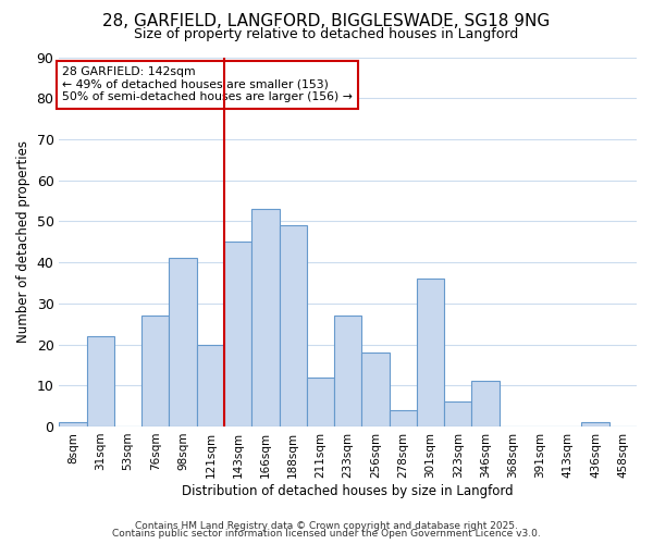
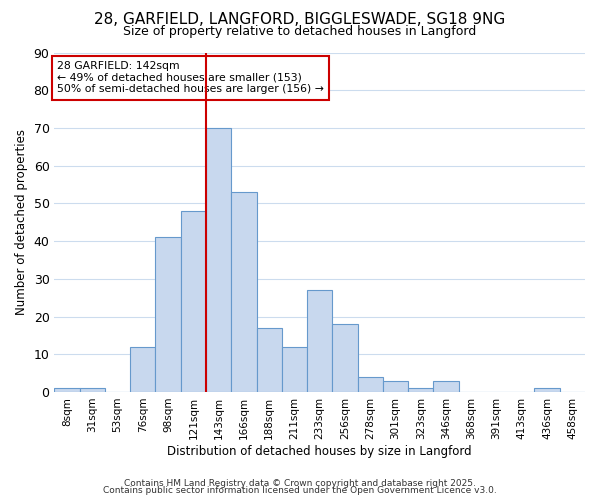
31sqm: 22 -> 1
76sqm: 27 -> 12
121sqm: 20 -> 48
143sqm: 45 -> 70
188sqm: 49 -> 17
301sqm: 36 -> 3
323sqm: 6 -> 1
346sqm: 11 -> 3
